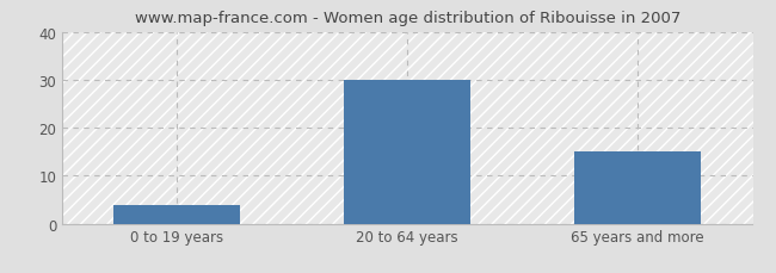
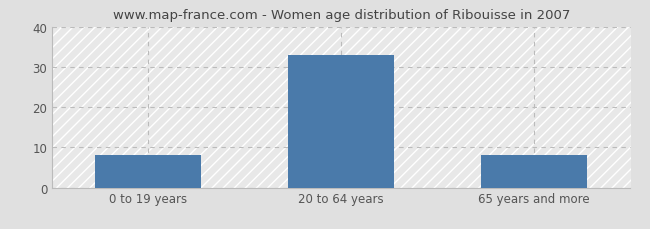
0 to 19 years: 4 -> 8
20 to 64 years: 30 -> 33
65 years and more: 15 -> 8
